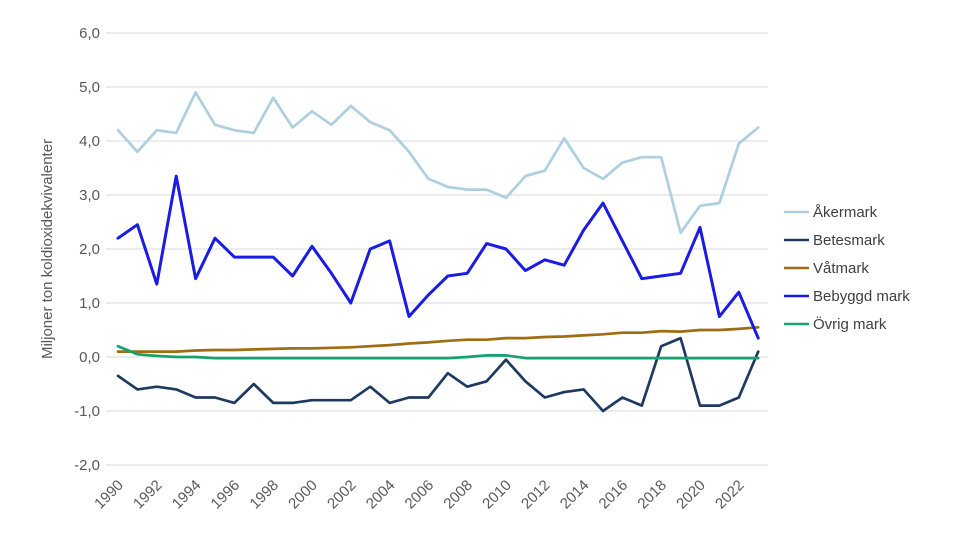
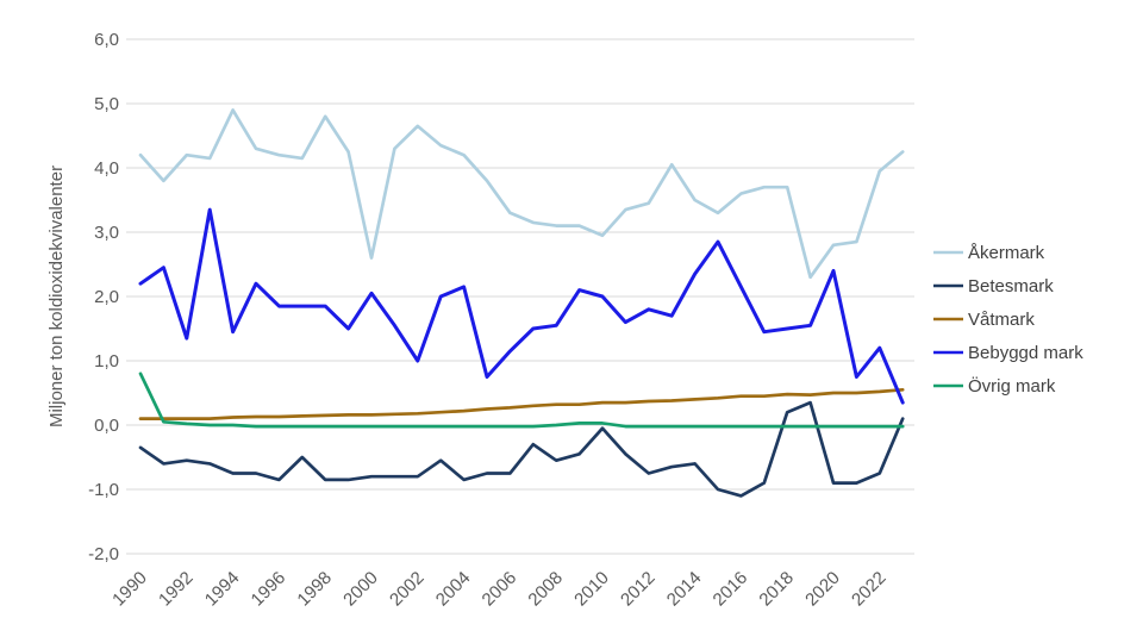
Övrig mark/1990: 0,2 -> 0,8
Åkermark/2000: 4,5 -> 2,6
Betesmark/2016: -0,8 -> -1,1
